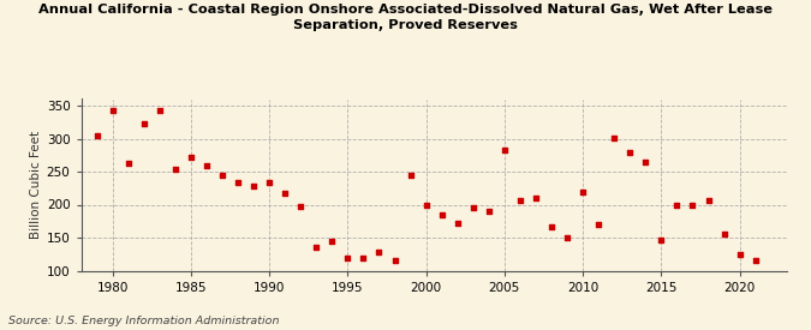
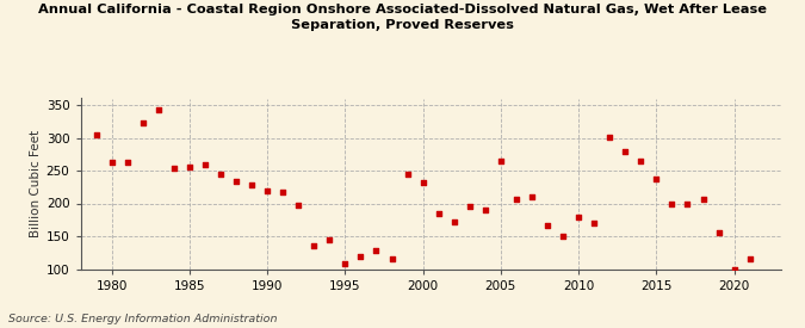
1980: 342 -> 263
1985: 272 -> 256
1990: 234 -> 219
1995: 120 -> 108
2000: 200 -> 232
2005: 282 -> 265
2010: 220 -> 179
2015: 146 -> 237
2020: 124 -> 100
